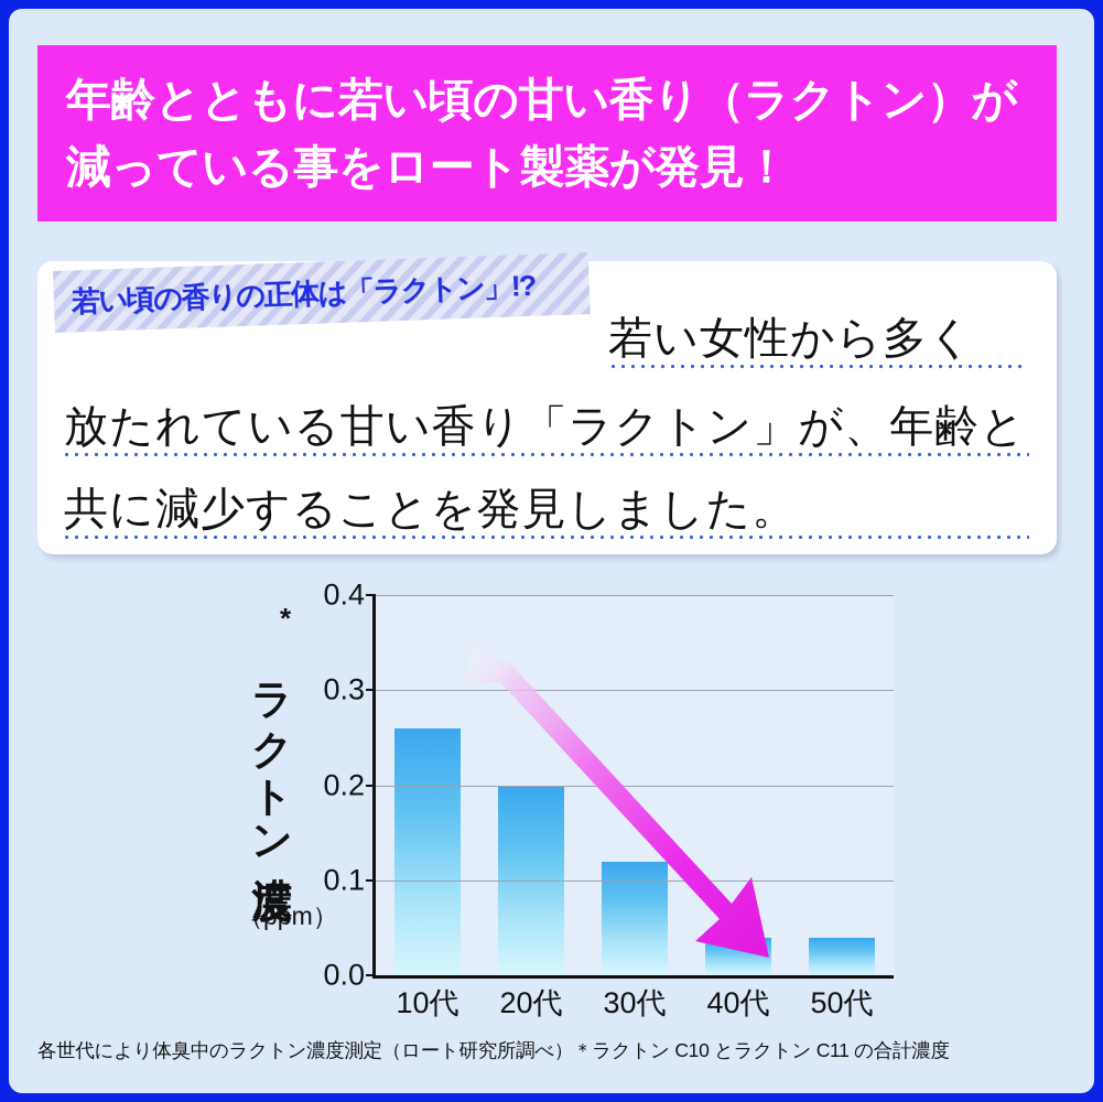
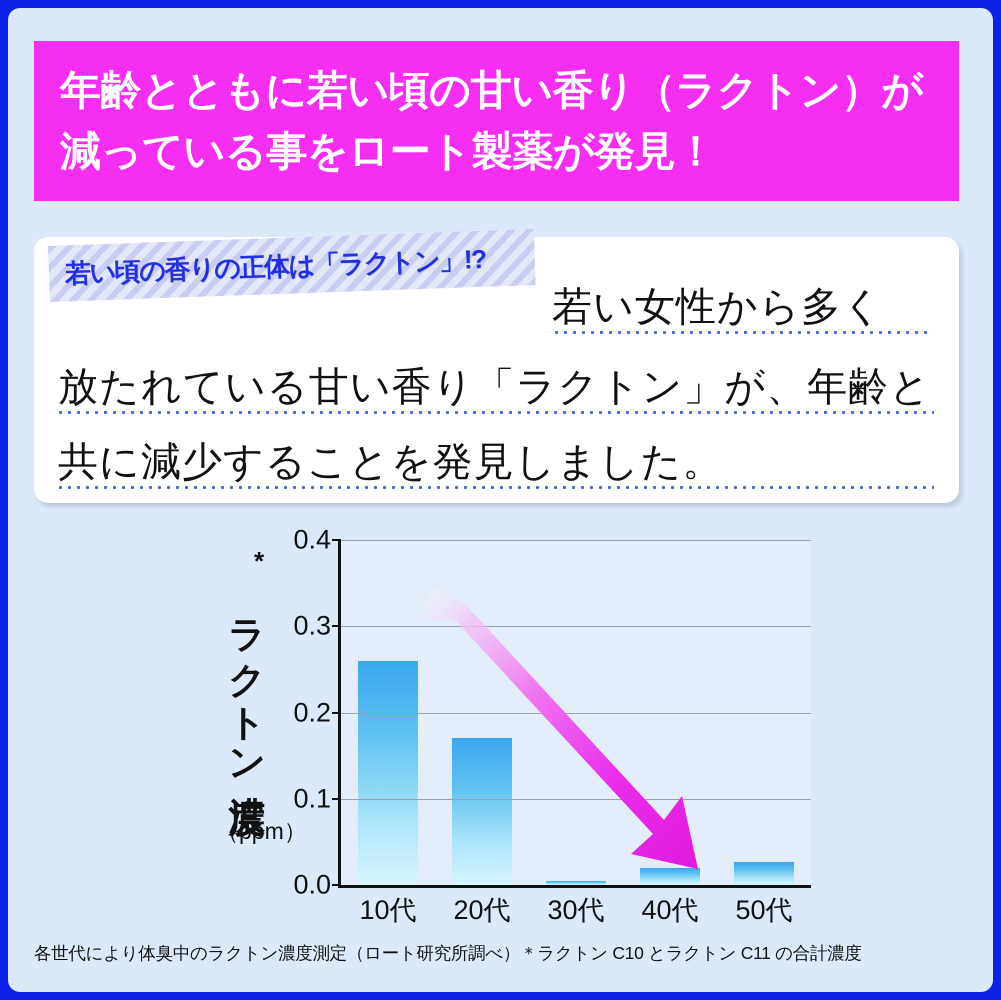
20代: 0.20 -> 0.17
30代: 0.12 -> 0.01
40代: 0.04 -> 0.02
50代: 0.04 -> 0.03
